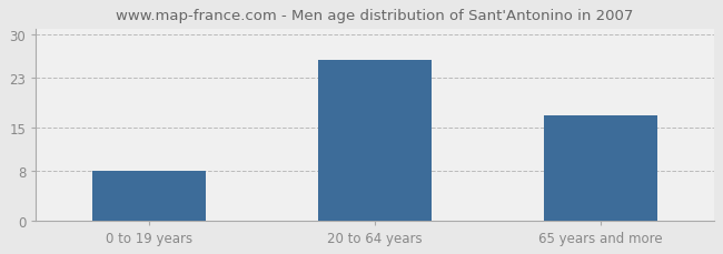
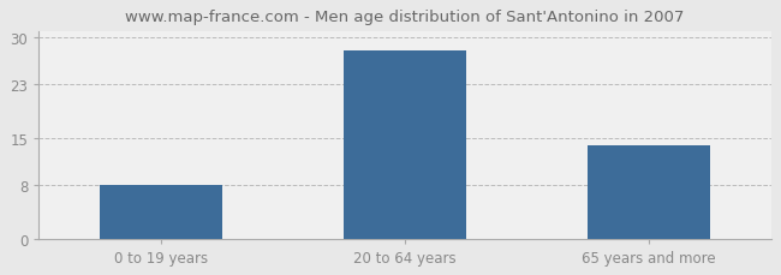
20 to 64 years: 26 -> 28
65 years and more: 17 -> 14
